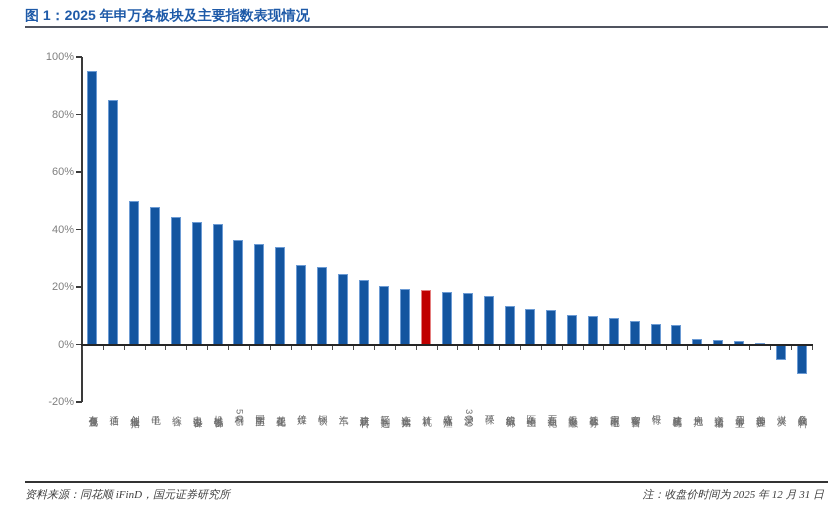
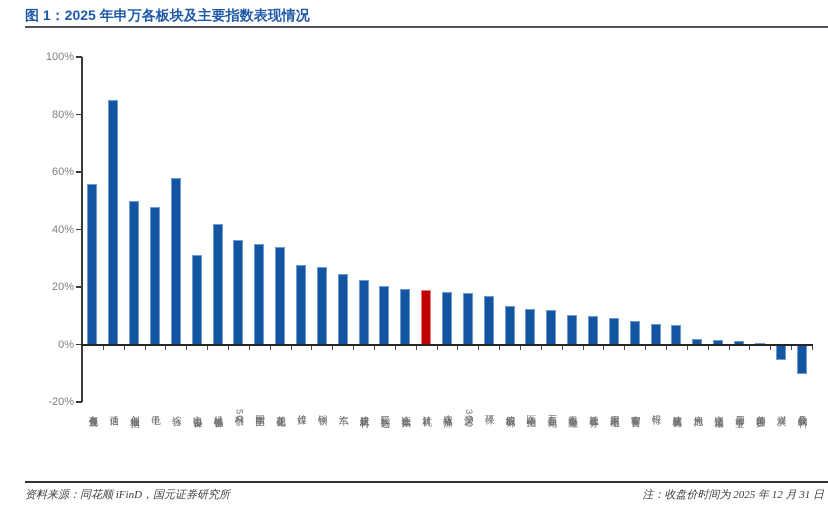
有色金属: 95% -> 56%
综合: 44% -> 58%
电力设备: 42% -> 31%
